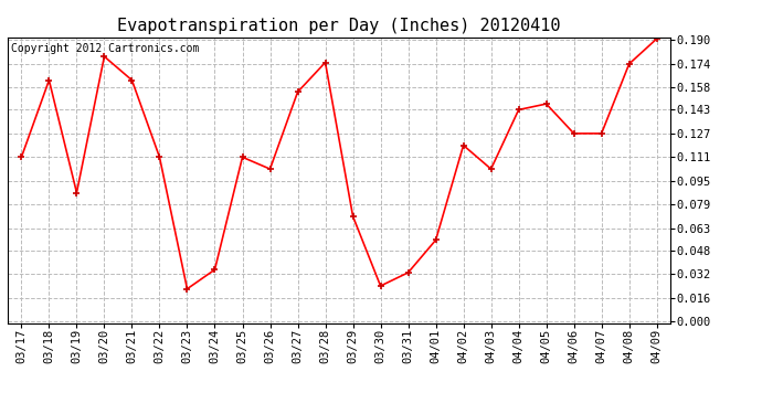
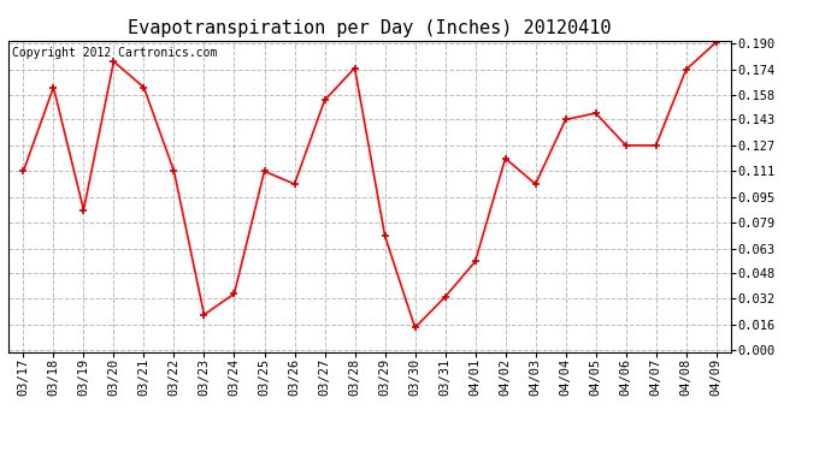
03/30: 0.024 -> 0.014
